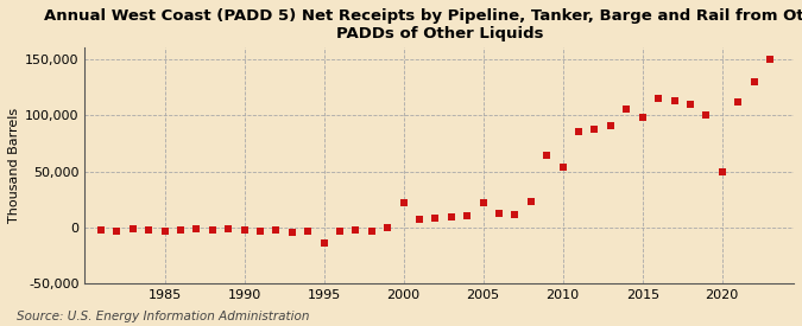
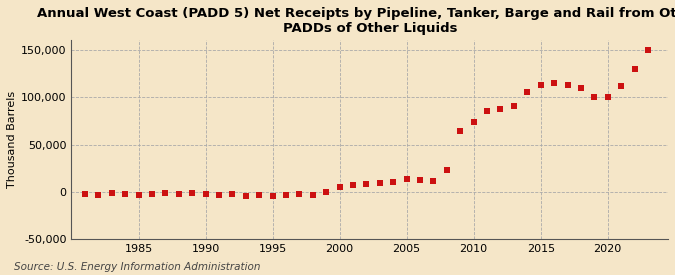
1995: -14,000 -> -4,000
2000: 22,000 -> 5,000
2005: 22,000 -> 14,000
2010: 54,000 -> 74,000
2015: 98,000 -> 113,000
2020: 50,000 -> 100,000
